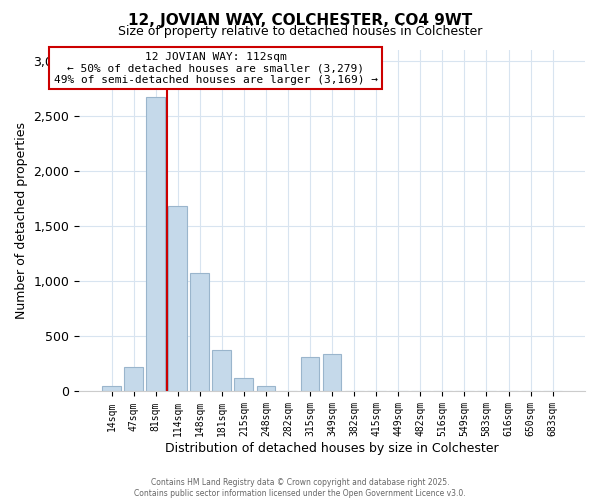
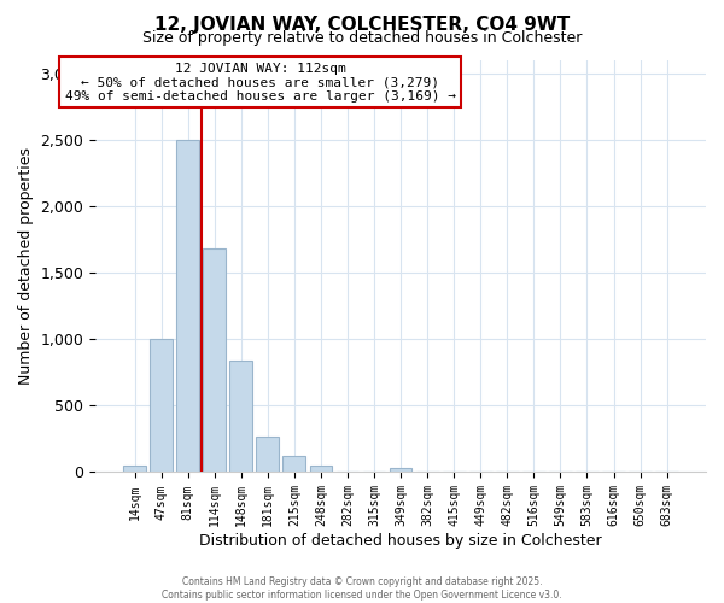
47sqm: 220 -> 1,000
81sqm: 2,670 -> 2,500
148sqm: 1,080 -> 840
181sqm: 380 -> 270
315sqm: 310 -> 0
349sqm: 340 -> 30
